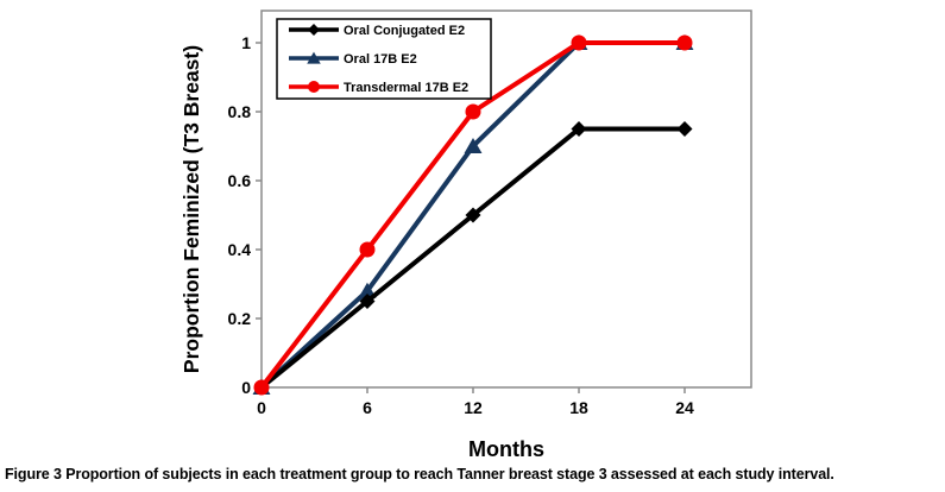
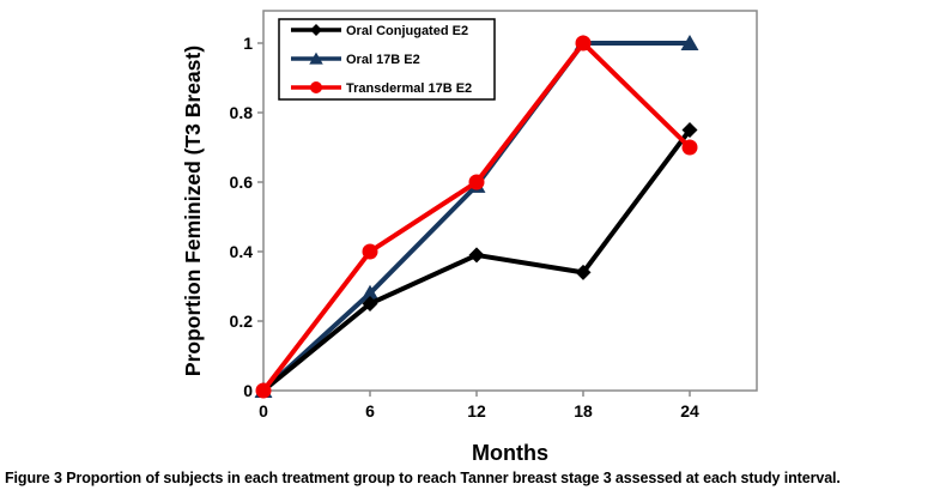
Oral Conjugated E2/12: 0.50 -> 0.39
Oral 17B E2/12: 0.70 -> 0.59
Transdermal 17B E2/12: 0.8 -> 0.6
Oral Conjugated E2/18: 0.75 -> 0.34
Transdermal 17B E2/24: 1.0 -> 0.7
